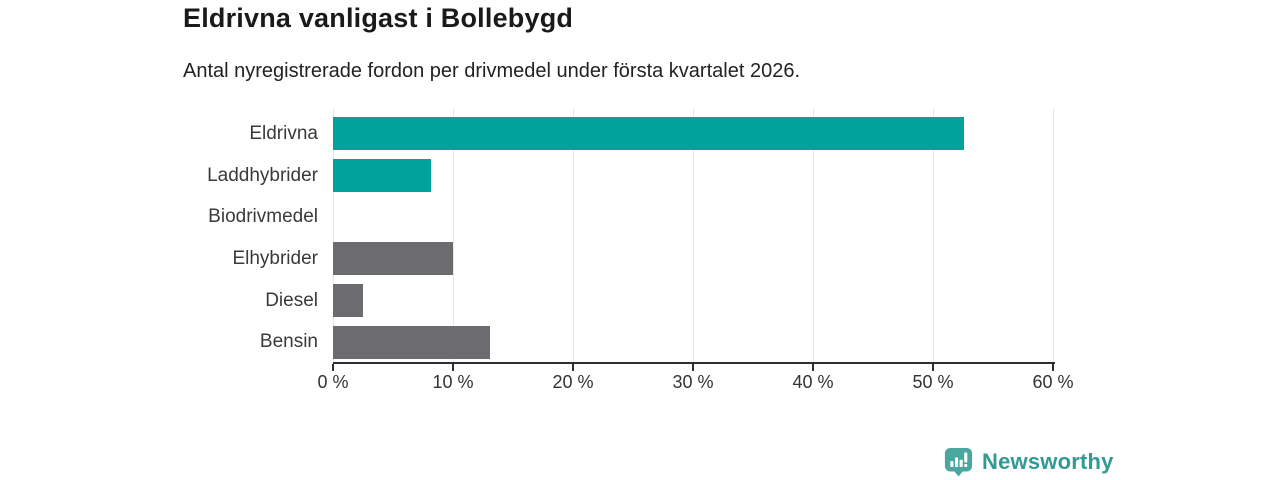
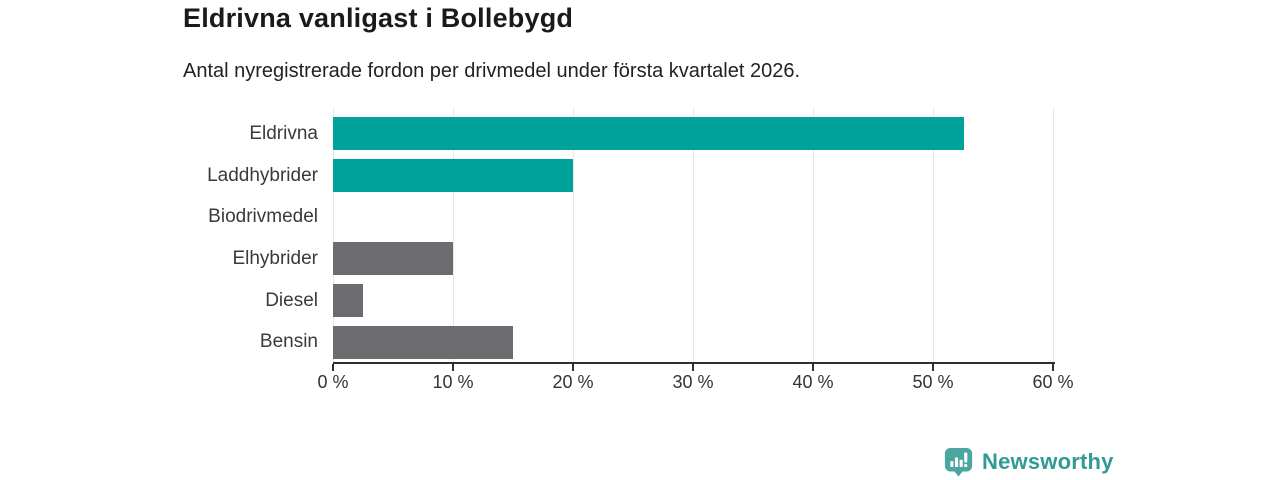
Laddhybrider: 8.2% -> 20.0%
Bensin: 13.1% -> 15.0%
